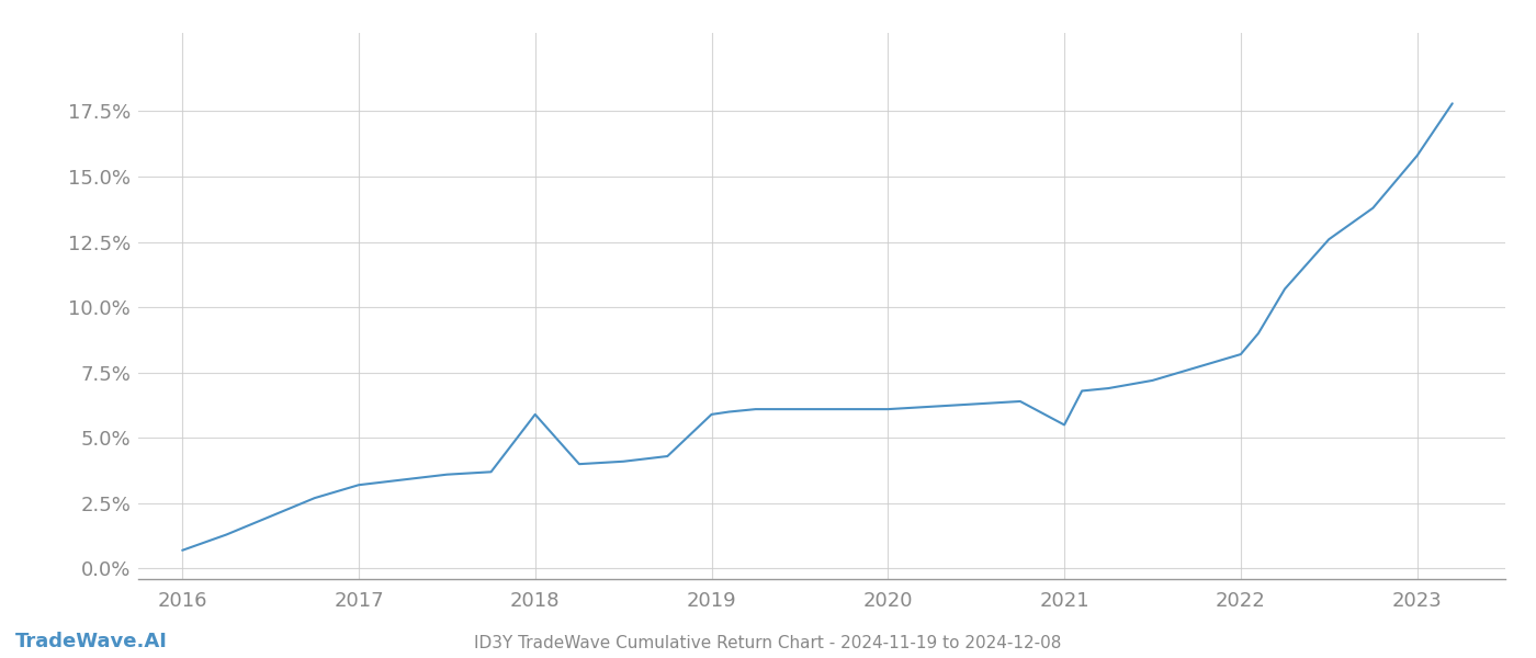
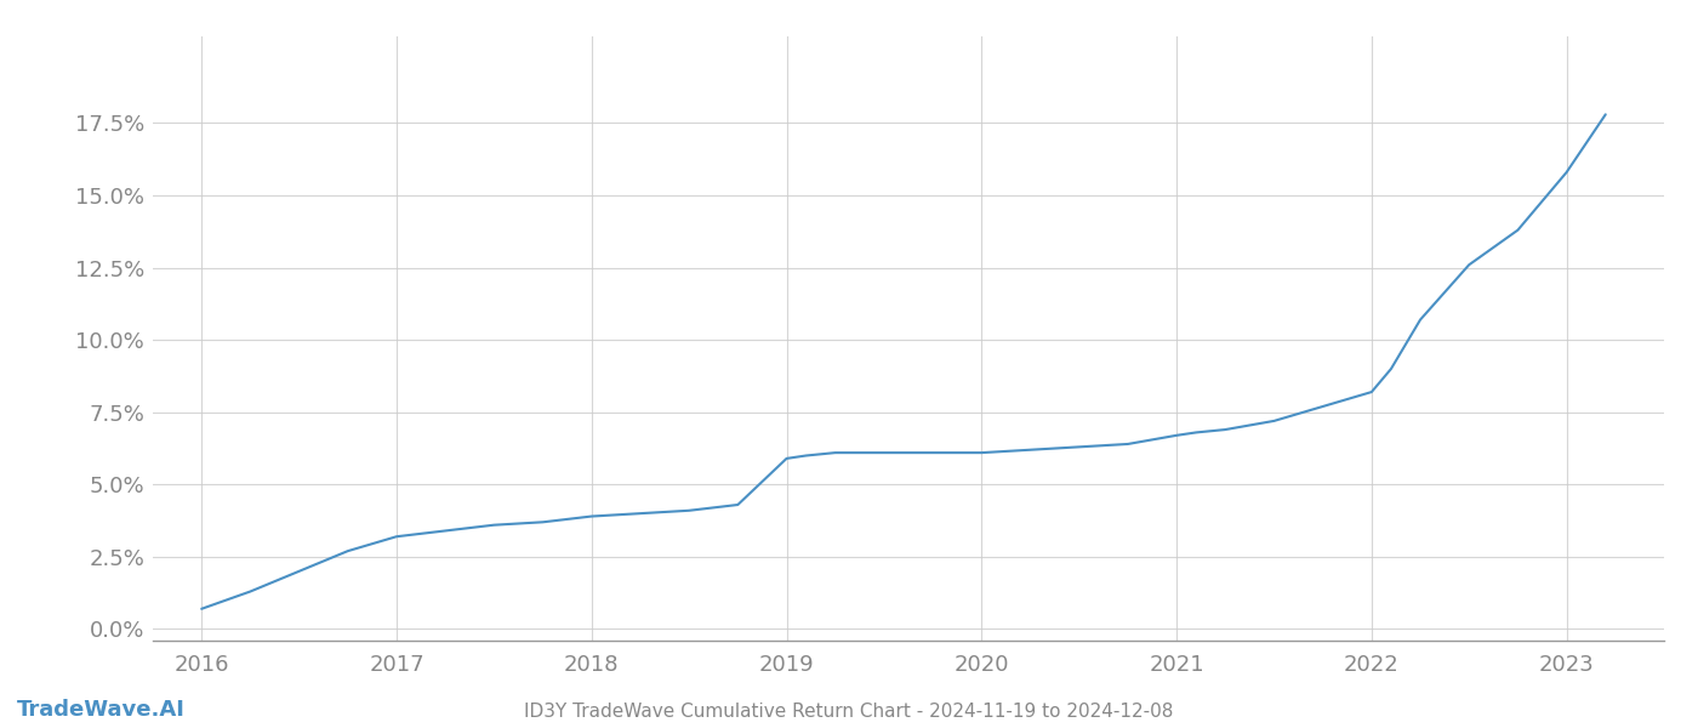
2018: 5.9% -> 3.9%
2021: 5.5% -> 6.7%
